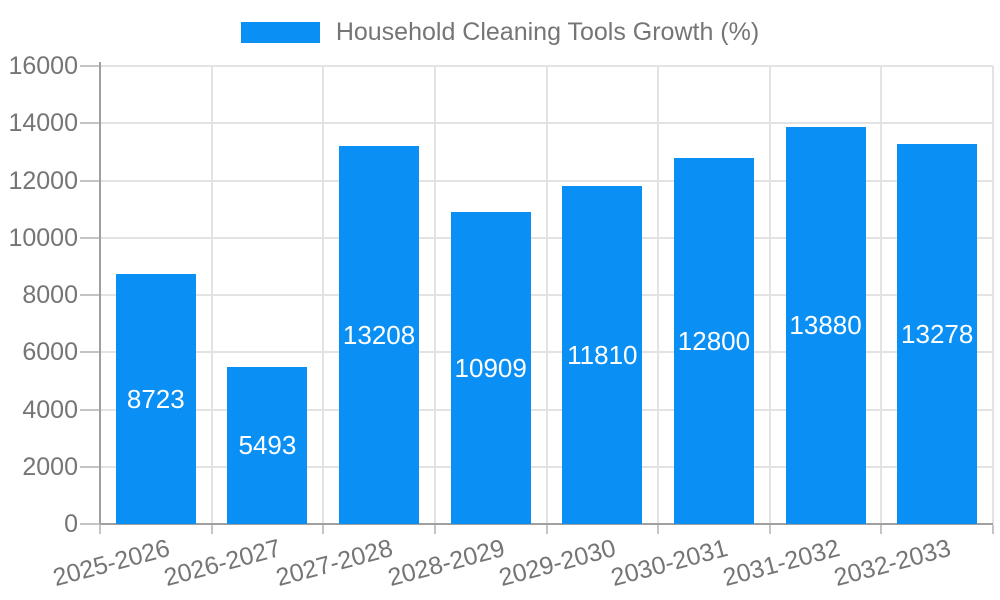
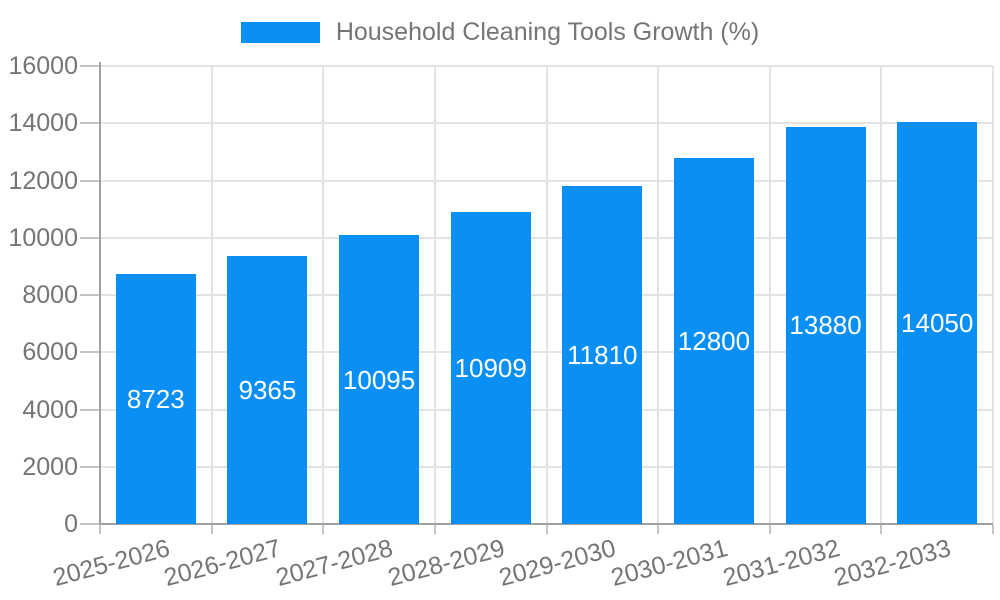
2026-2027: 5493 -> 9365
2027-2028: 13208 -> 10095
2032-2033: 13278 -> 14050
